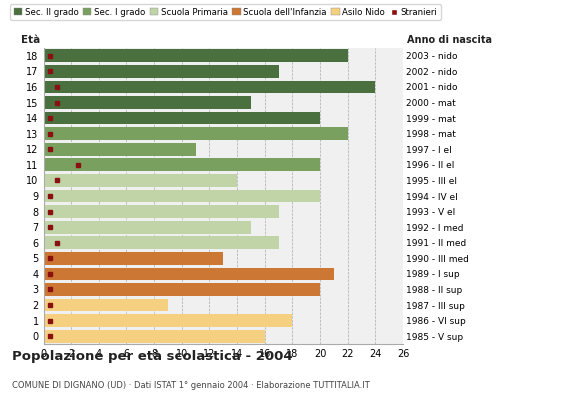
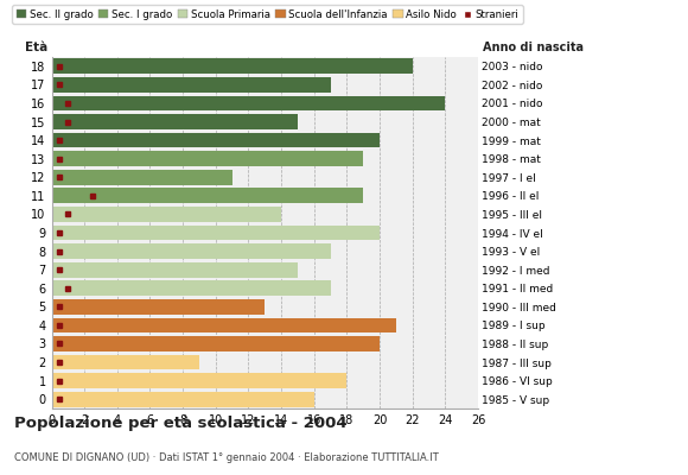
13: 22 -> 19
11: 20 -> 19
